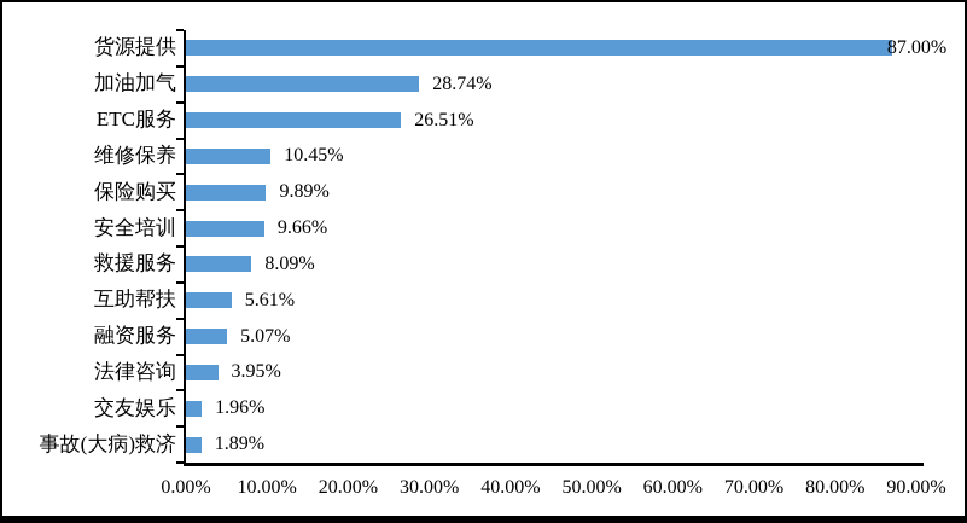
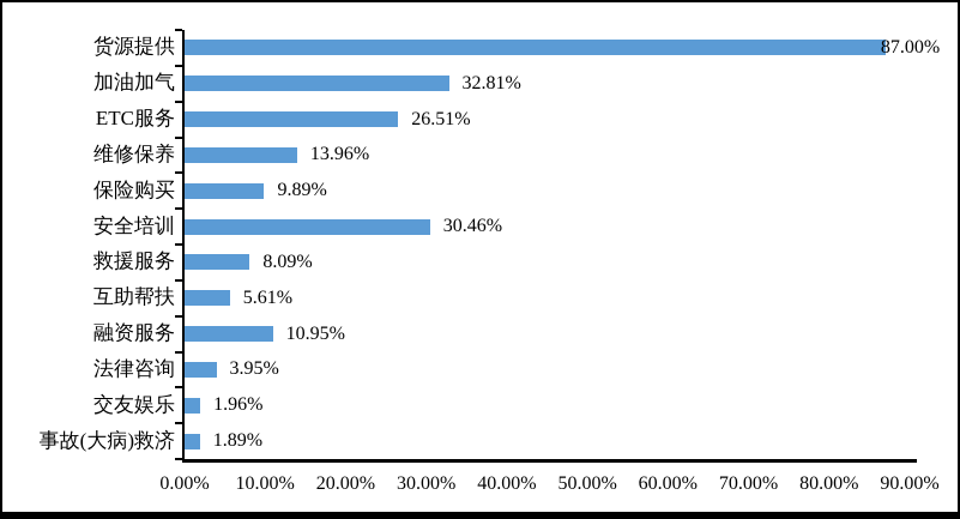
加油加气: 28.74% -> 32.81%
维修保养: 10.45% -> 13.96%
安全培训: 9.66% -> 30.46%
融资服务: 5.07% -> 10.95%
